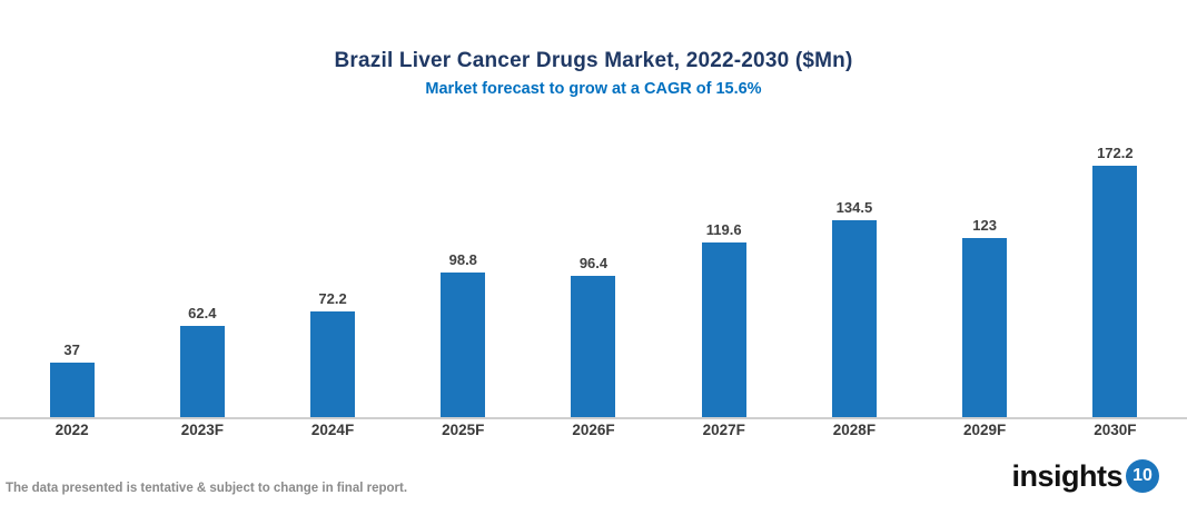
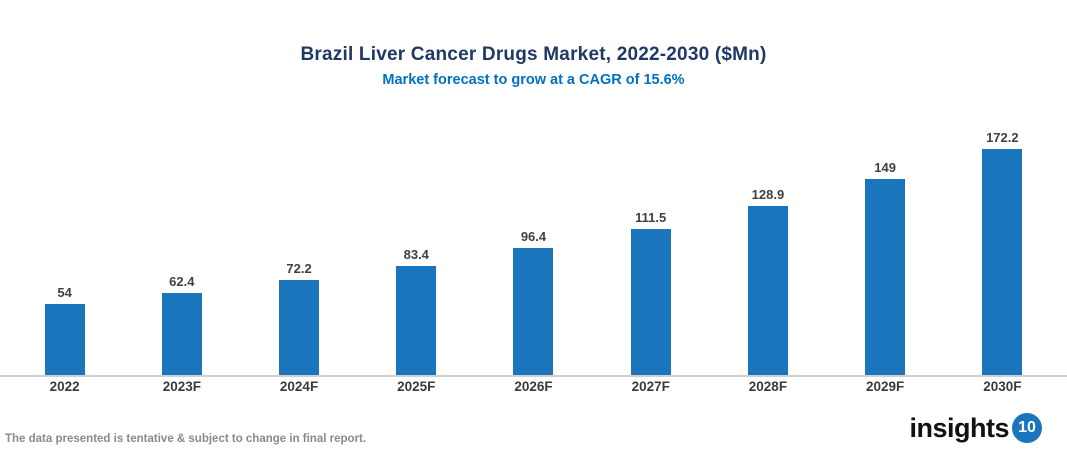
2022: 37 -> 54
2025F: 98.8 -> 83.4
2027F: 119.6 -> 111.5
2028F: 134.5 -> 128.9
2029F: 123 -> 149
